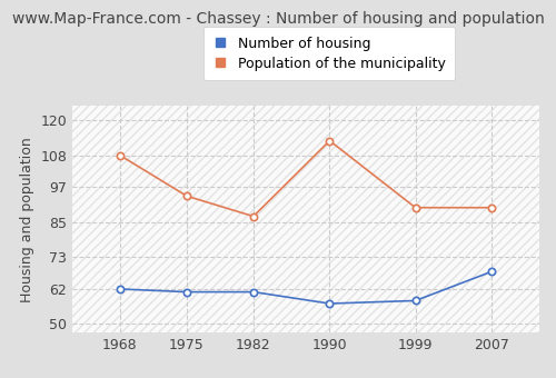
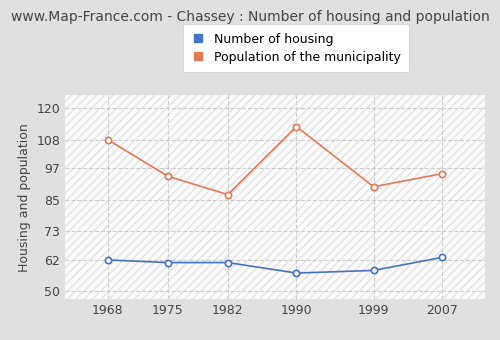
Number of housing/2007: 68 -> 63
Population of the municipality/2007: 90 -> 95
